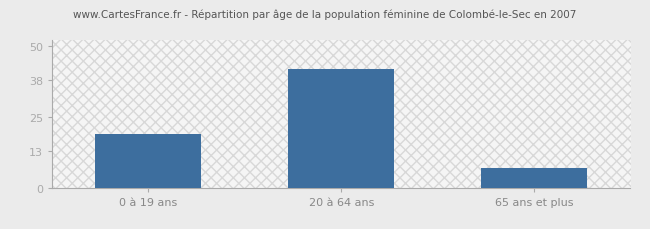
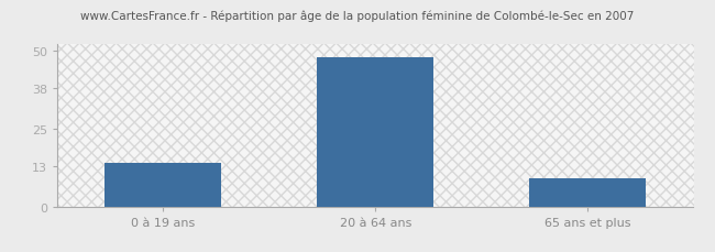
0 à 19 ans: 19 -> 14
20 à 64 ans: 42 -> 48
65 ans et plus: 7 -> 9
